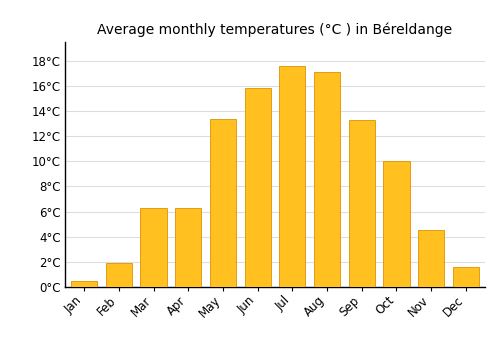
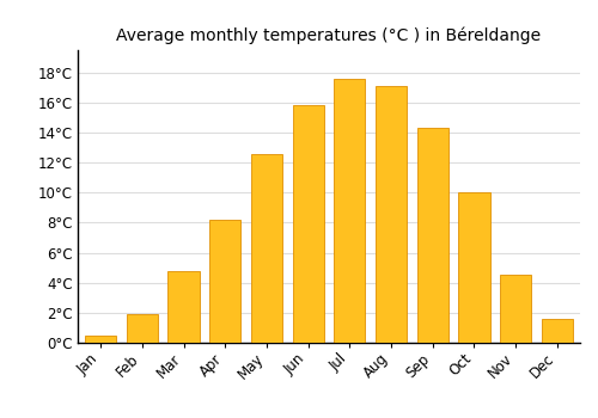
Mar: 6.3°C -> 4.8°C
Apr: 6.3°C -> 8.2°C
May: 13.4°C -> 12.6°C
Sep: 13.3°C -> 14.3°C
